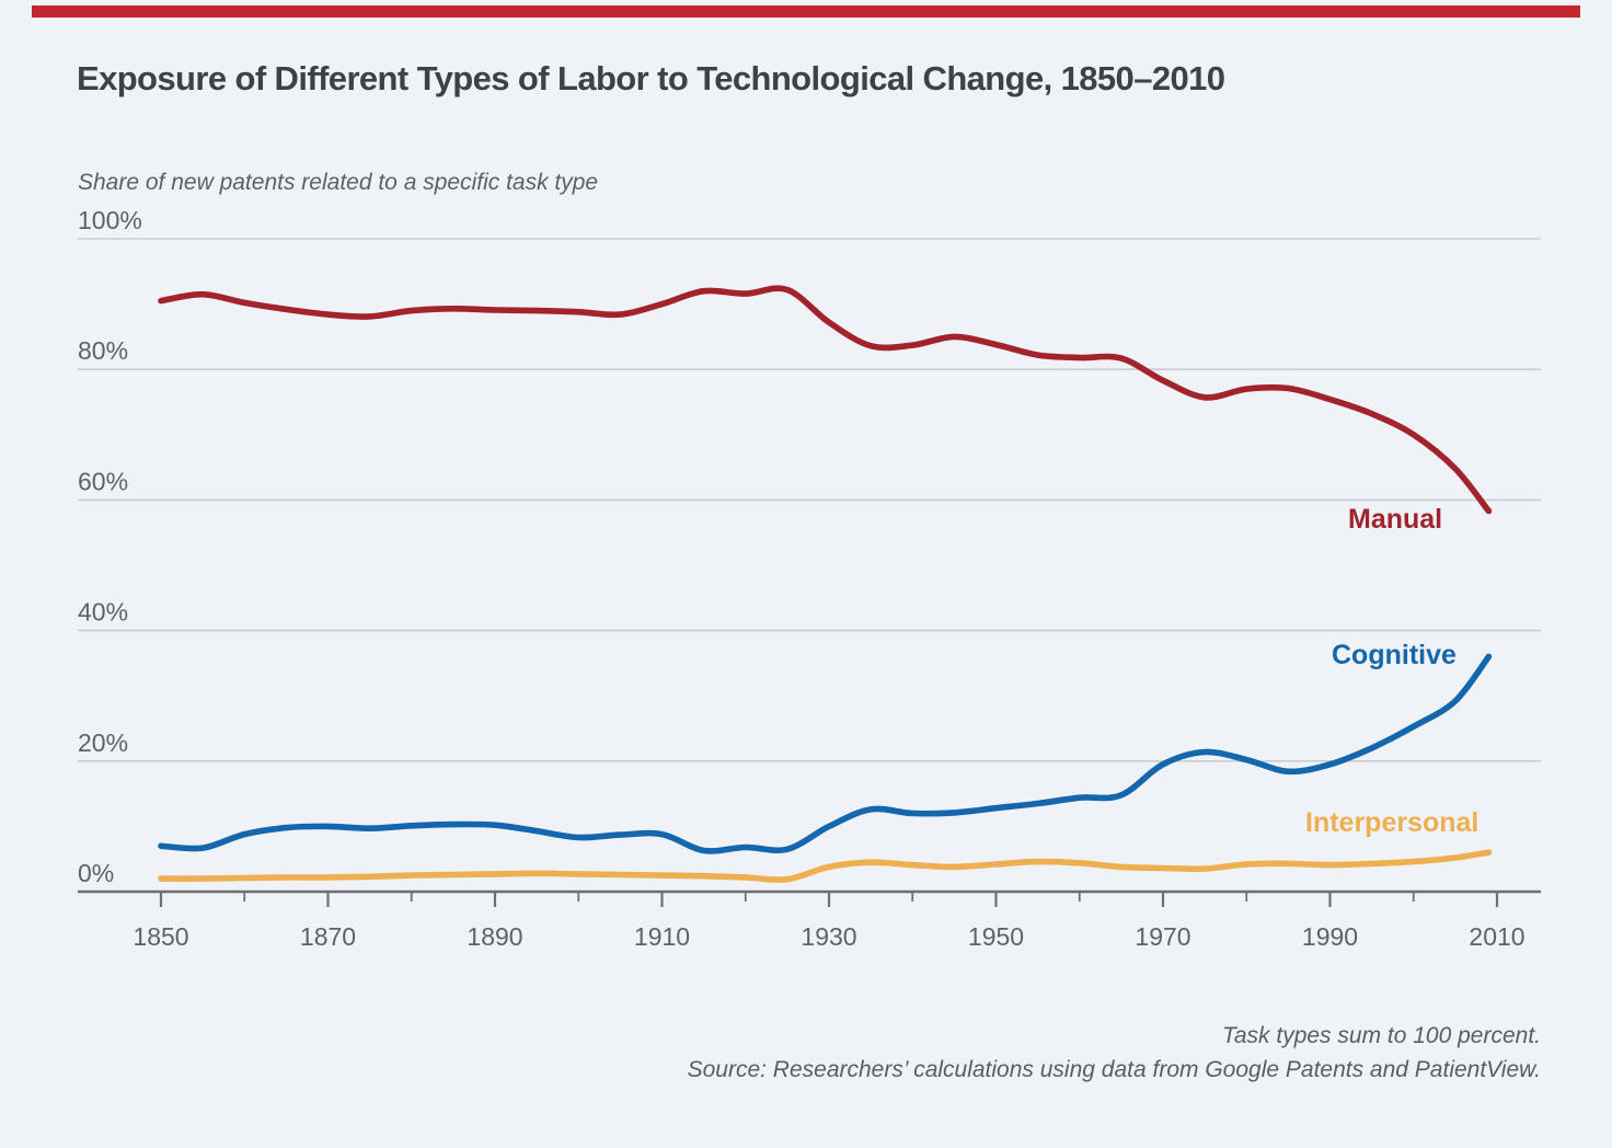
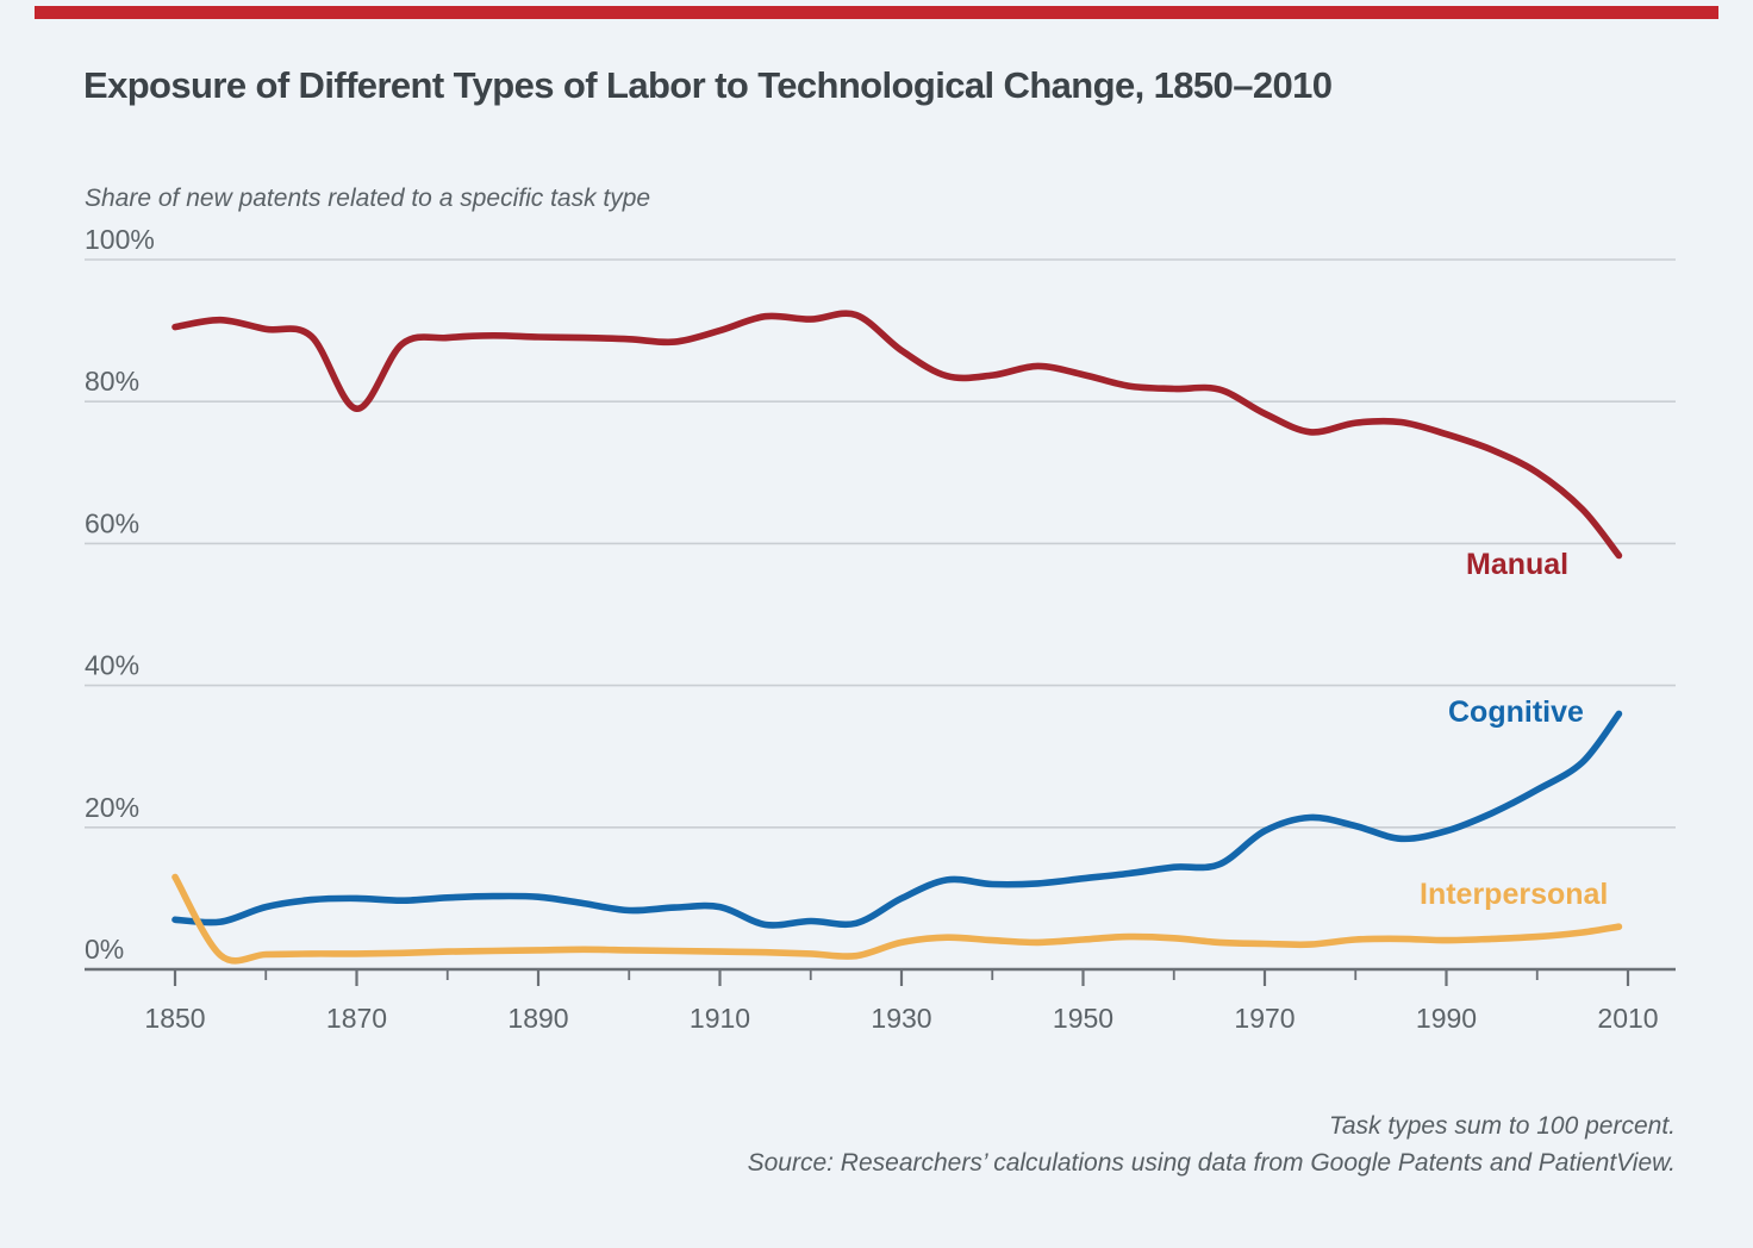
Interpersonal/1850: 2% -> 13%
Manual/1870: 88% -> 79%
